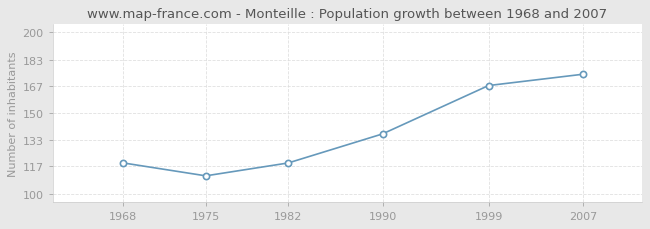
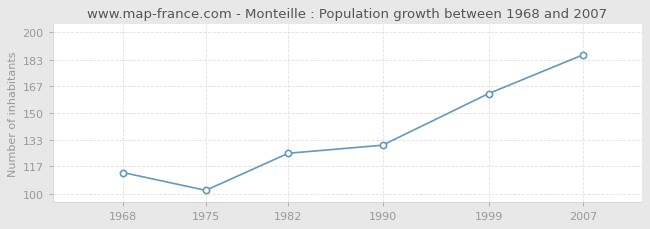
1968: 119 -> 113
1975: 111 -> 102
1982: 119 -> 125
1990: 137 -> 130
1999: 167 -> 162
2007: 174 -> 186
